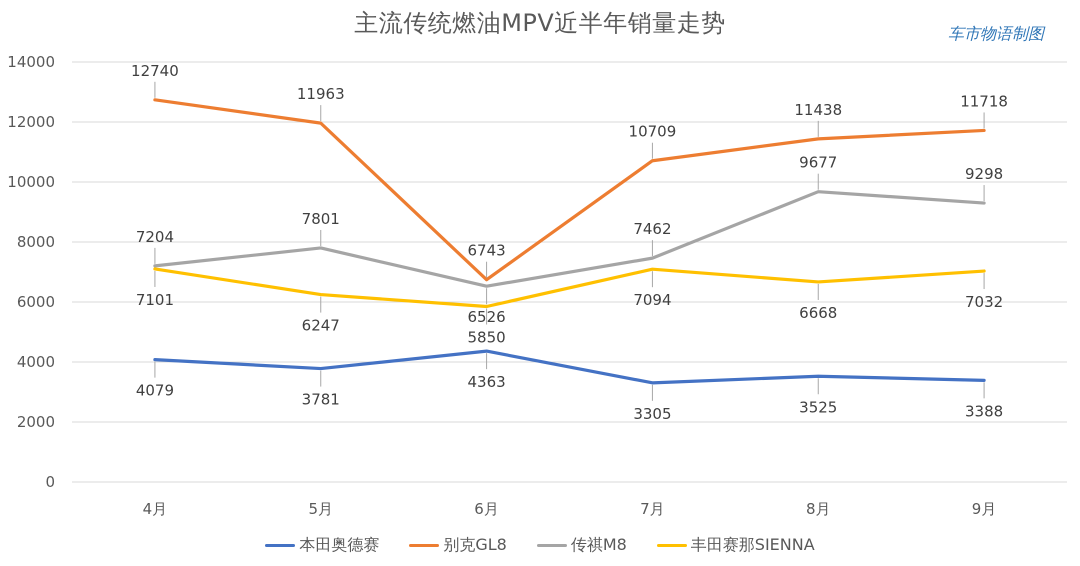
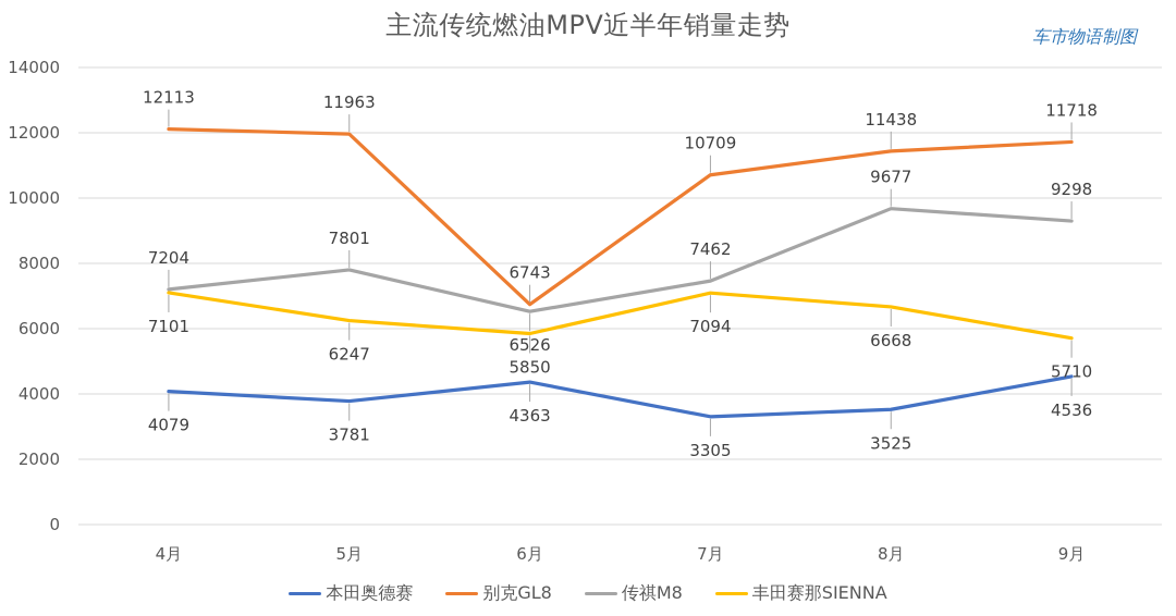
别克GL8/4月: 12740 -> 12113
本田奥德赛/9月: 3388 -> 4536
丰田赛那SIENNA/9月: 7032 -> 5710
